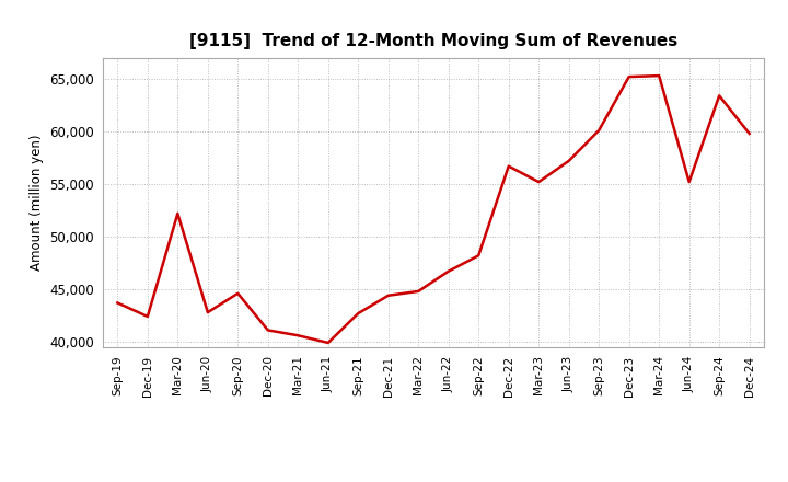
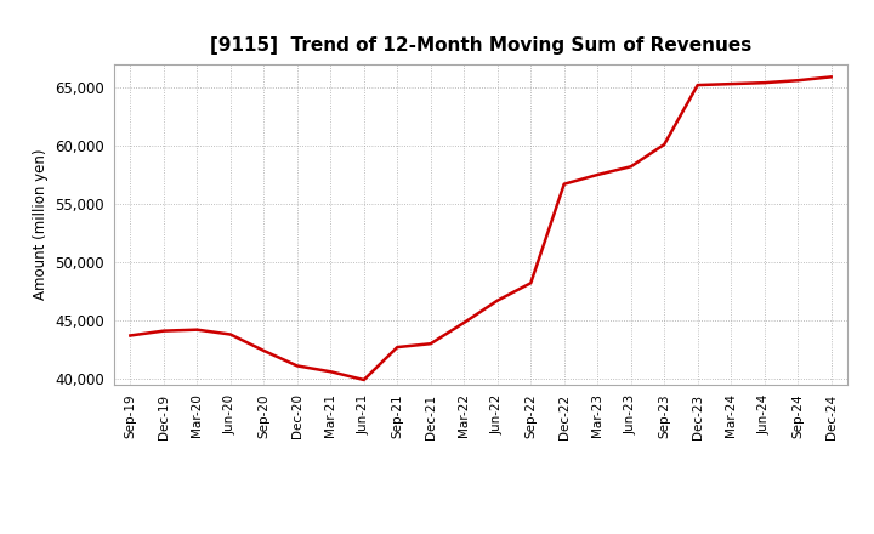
Dec-19: 42,400 -> 44,100
Mar-20: 52,200 -> 44,200
Jun-20: 42,800 -> 43,800
Sep-20: 44,600 -> 42,400
Dec-21: 44,400 -> 43,000
Mar-23: 55,200 -> 57,500
Jun-23: 57,200 -> 58,200
Jun-24: 55,200 -> 65,400
Sep-24: 63,400 -> 65,600
Dec-24: 59,800 -> 65,900
